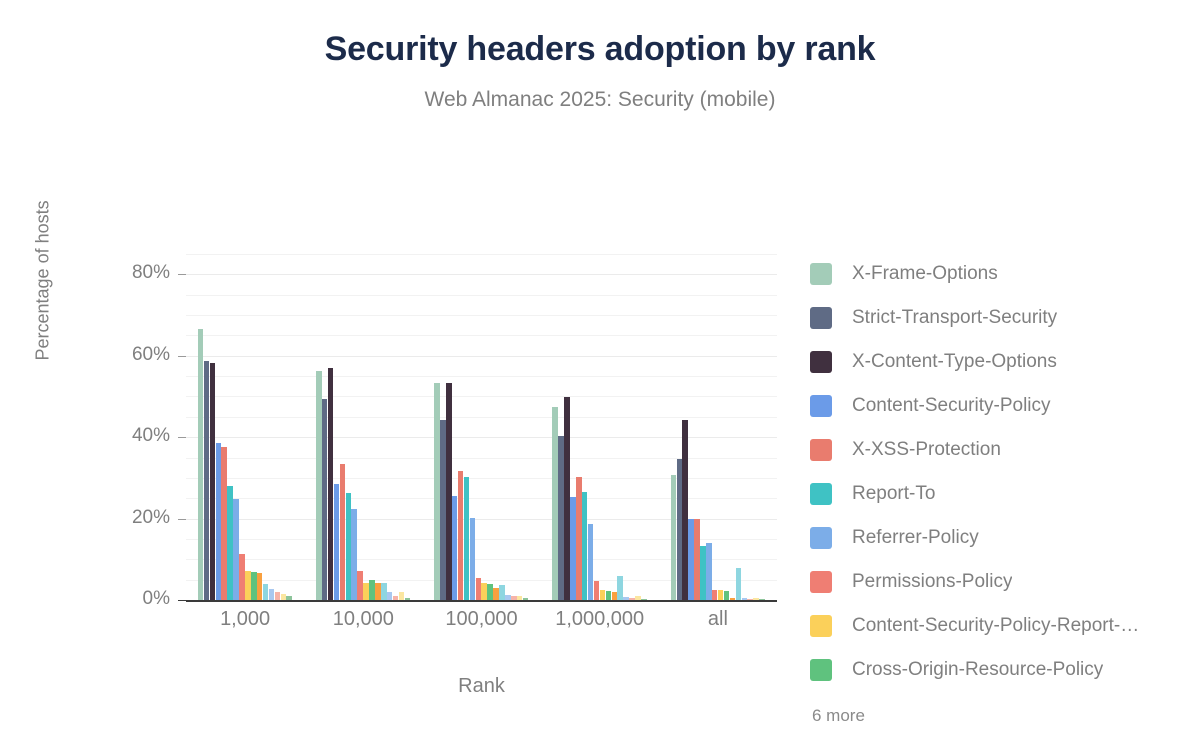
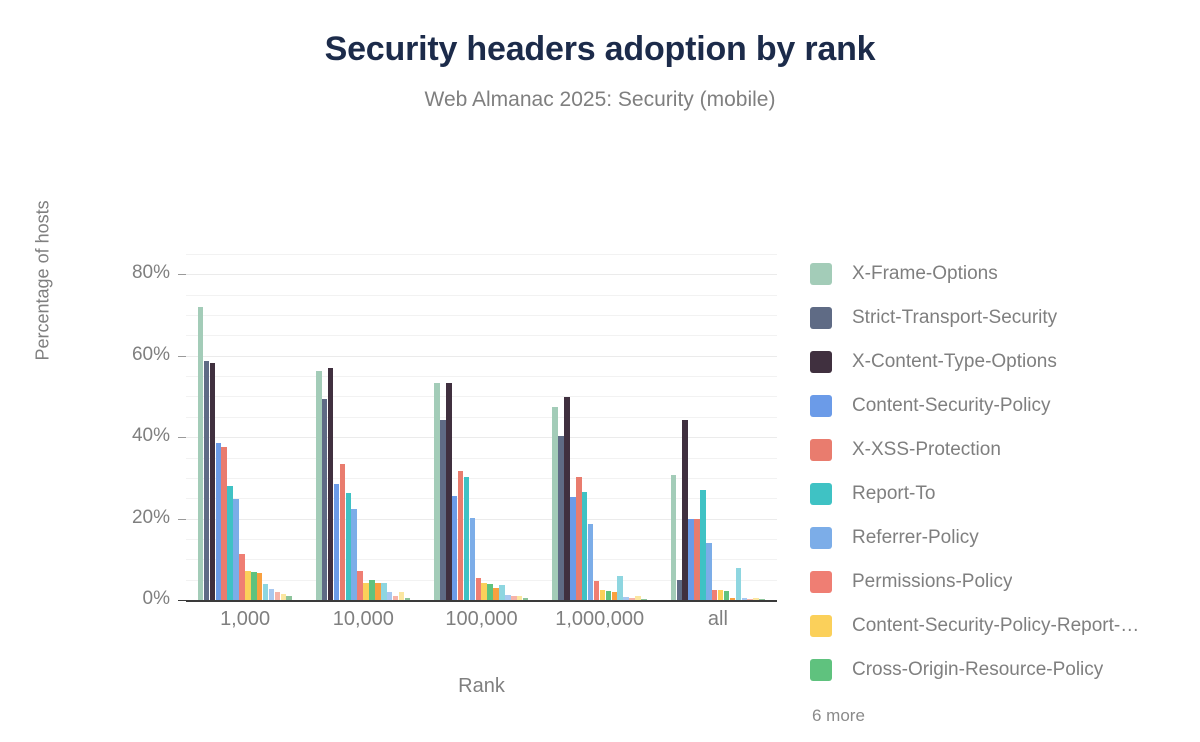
X-Frame-Options/1,000: 66% -> 72%
Strict-Transport-Security/all: 35% -> 5%
Report-To/all: 13% -> 27%
